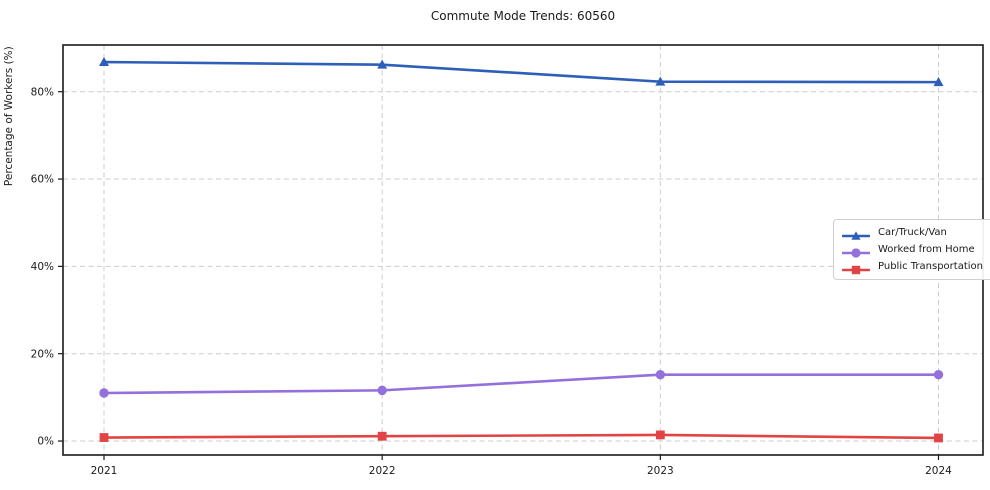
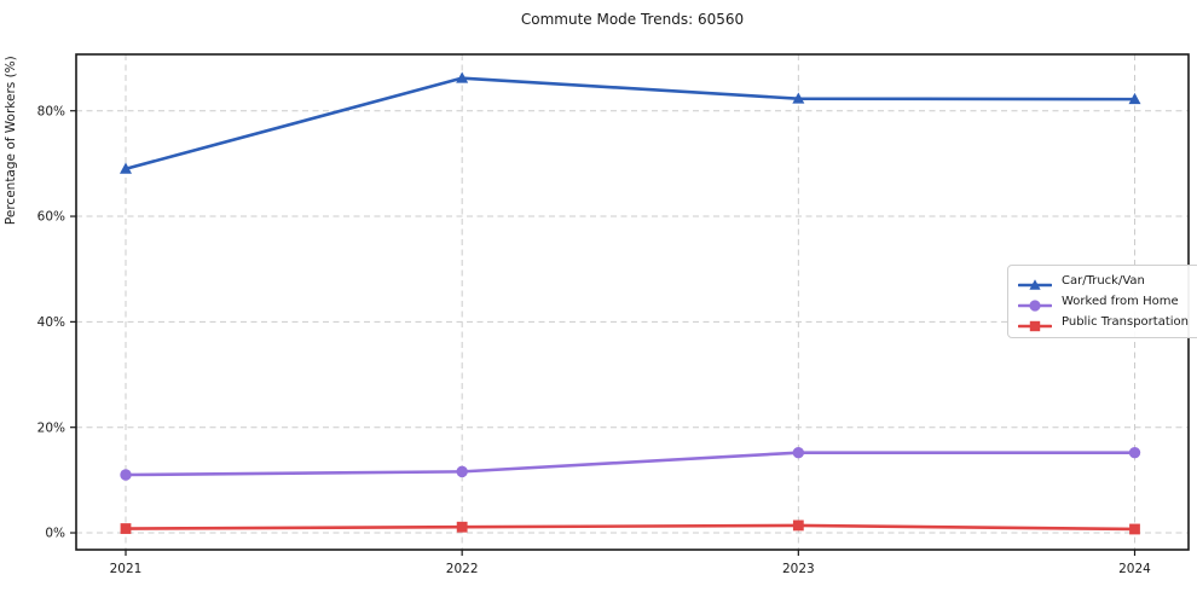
Car/Truck/Van/2021: 87% -> 69%
